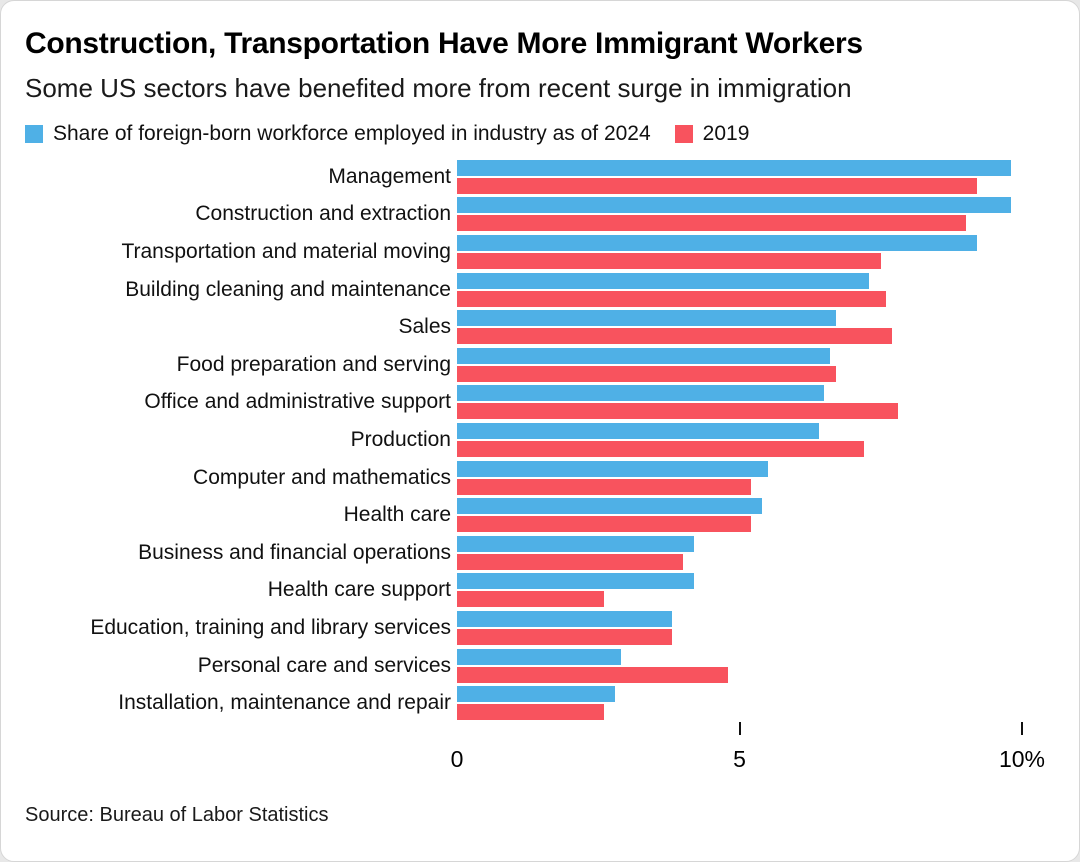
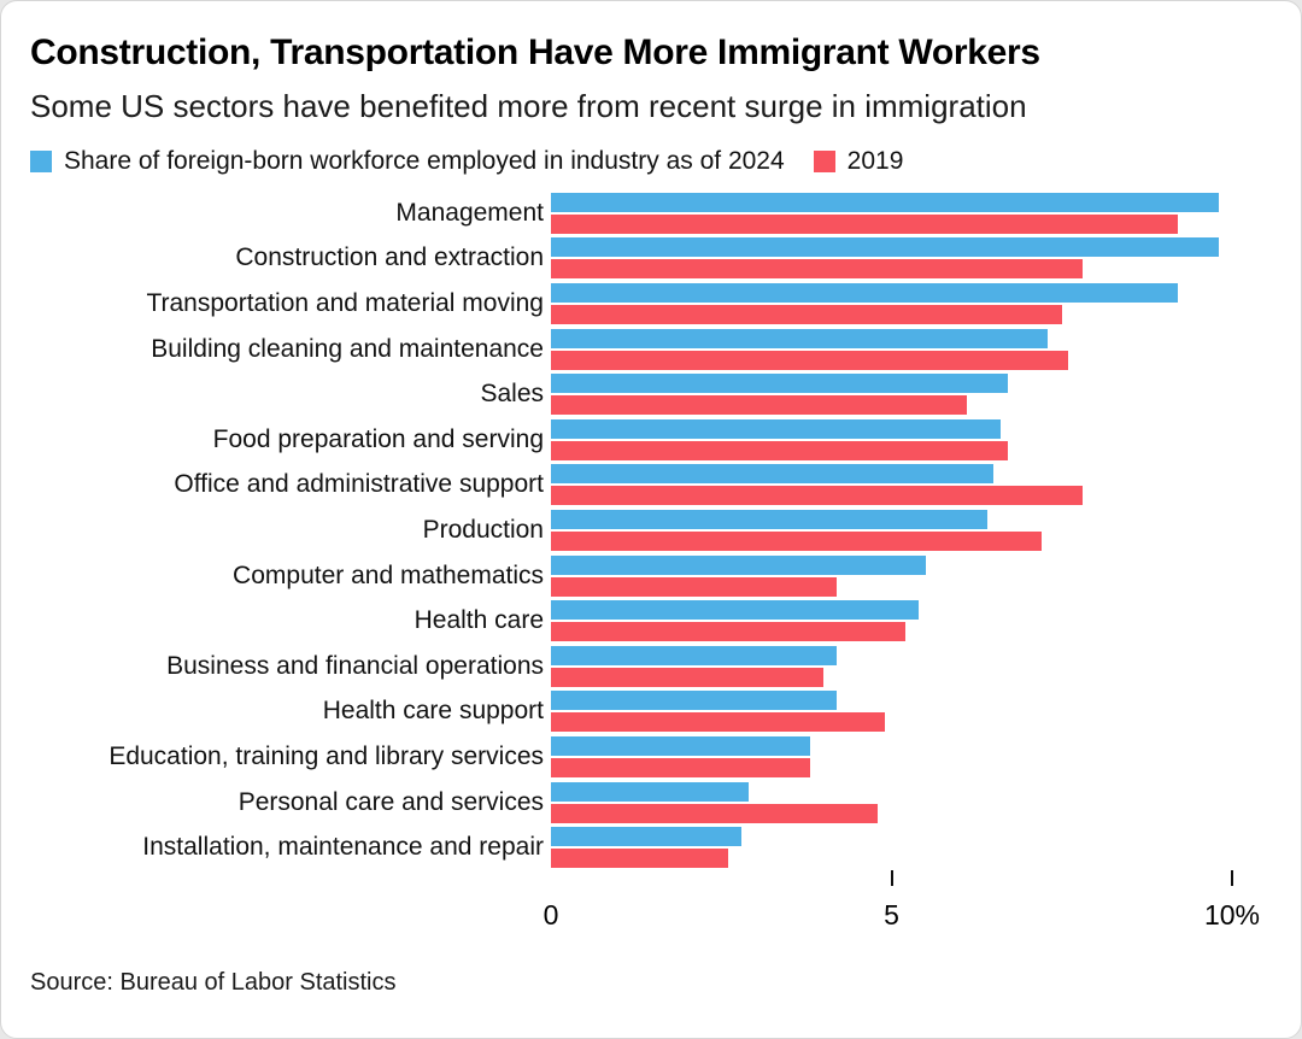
2019/Construction and extraction: 9.0% -> 7.8%
2019/Sales: 7.7% -> 6.1%
2019/Computer and mathematics: 5.2% -> 4.2%
2019/Health care support: 2.6% -> 4.9%
